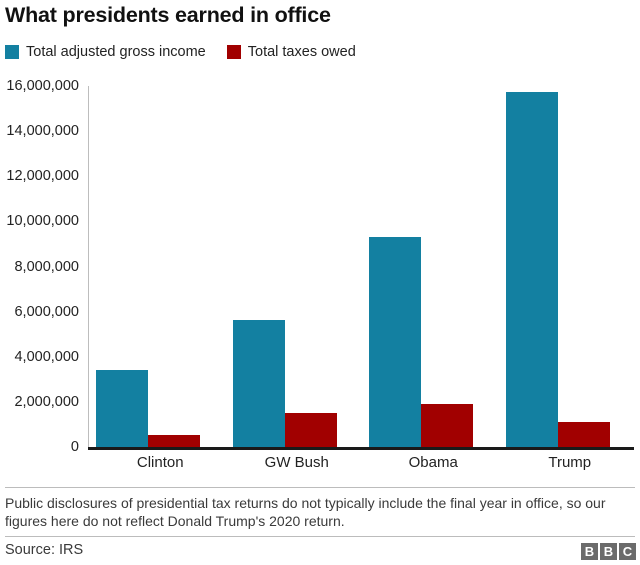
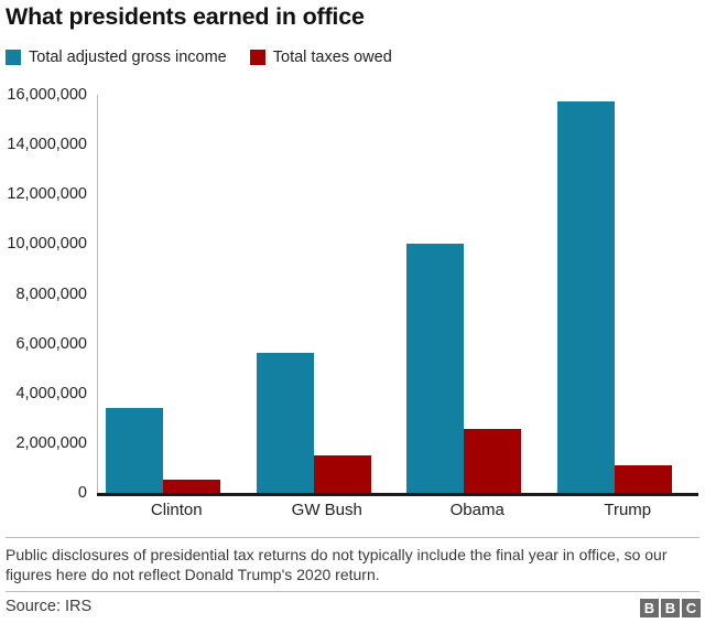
Total adjusted gross income/Obama: 9300000 -> 10000000
Total taxes owed/Obama: 1900000 -> 2600000
